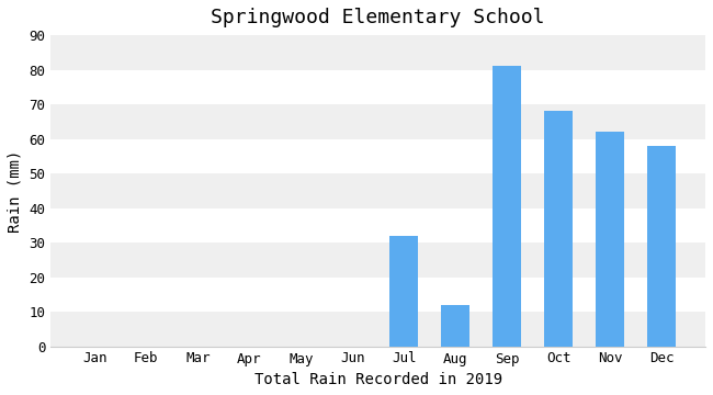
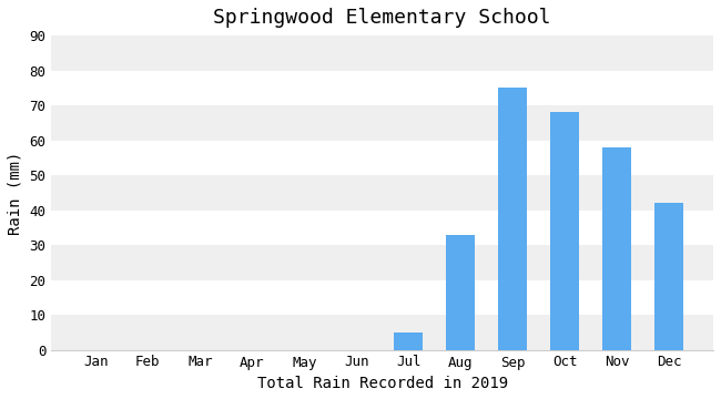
Jul: 32 -> 5
Aug: 12 -> 33
Sep: 81 -> 75
Nov: 62 -> 58
Dec: 58 -> 42
